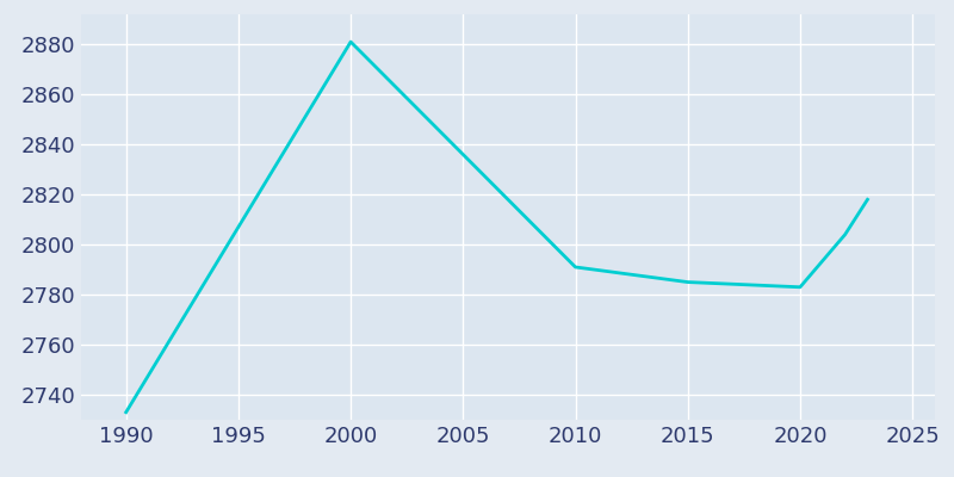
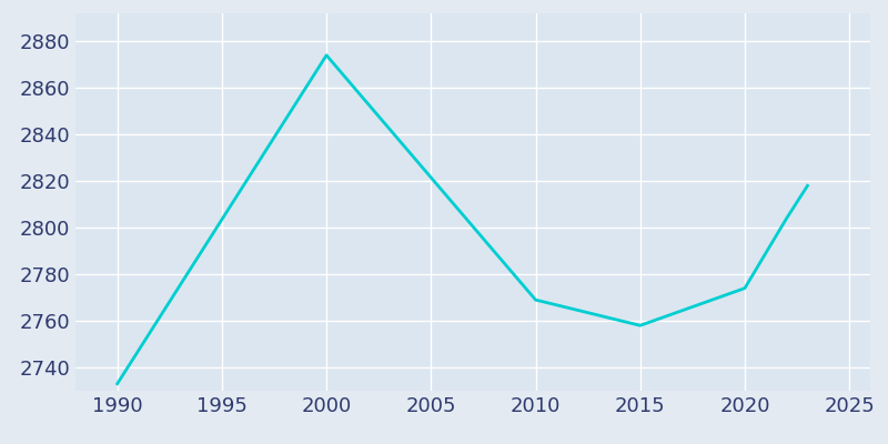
2000: 2881 -> 2874
2010: 2791 -> 2769
2015: 2785 -> 2758
2020: 2783 -> 2774
